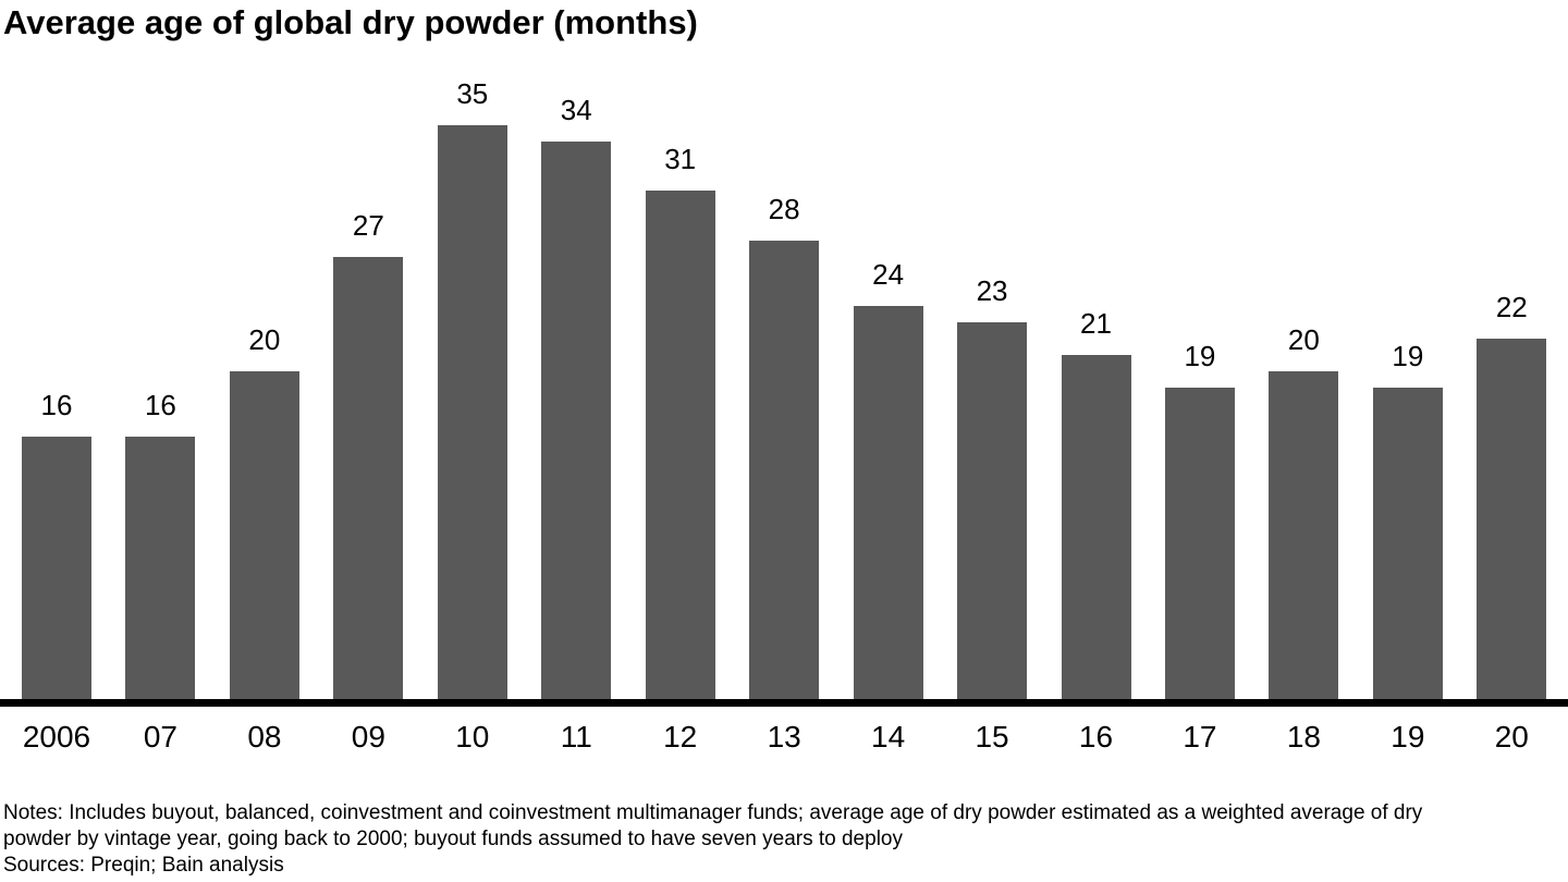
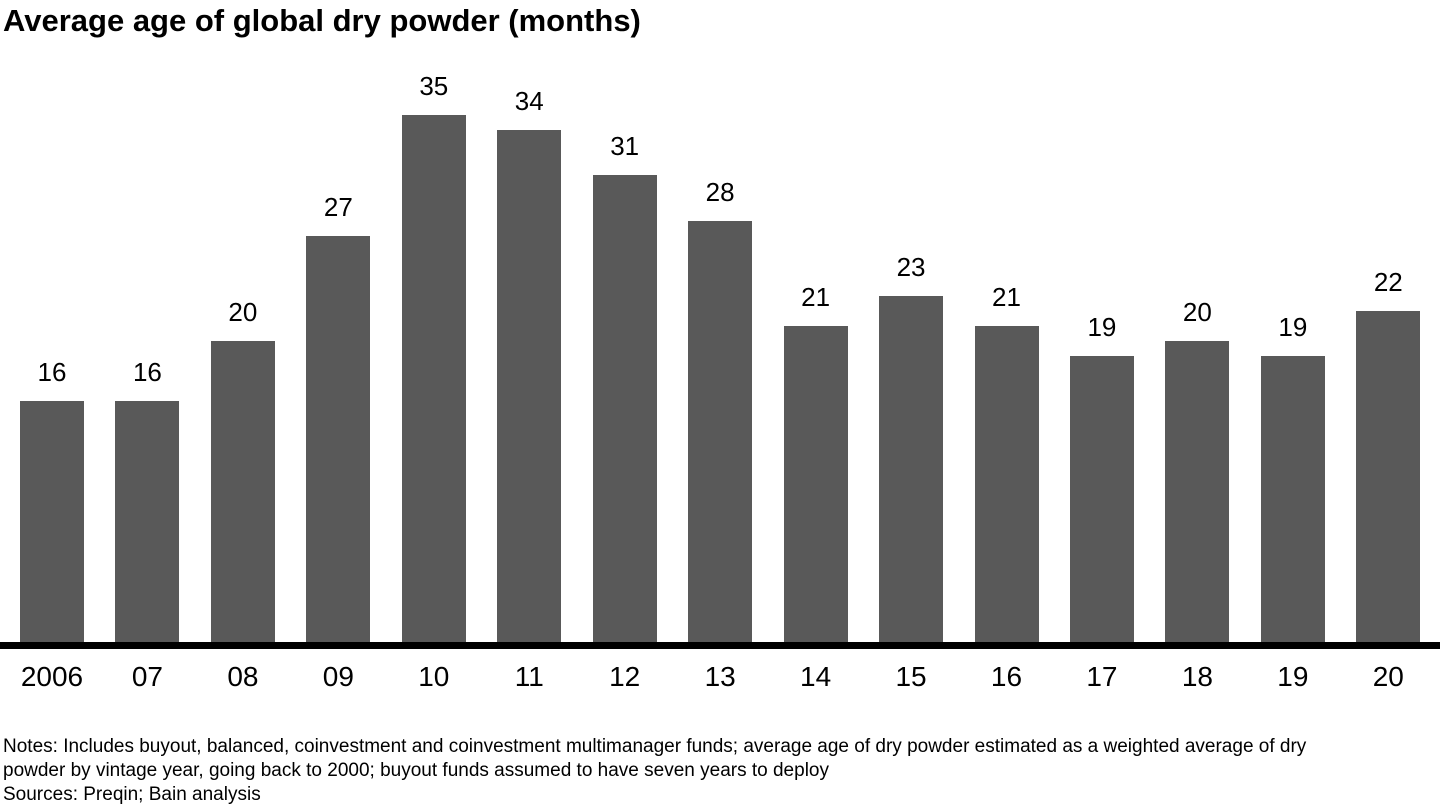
14: 24 -> 21
